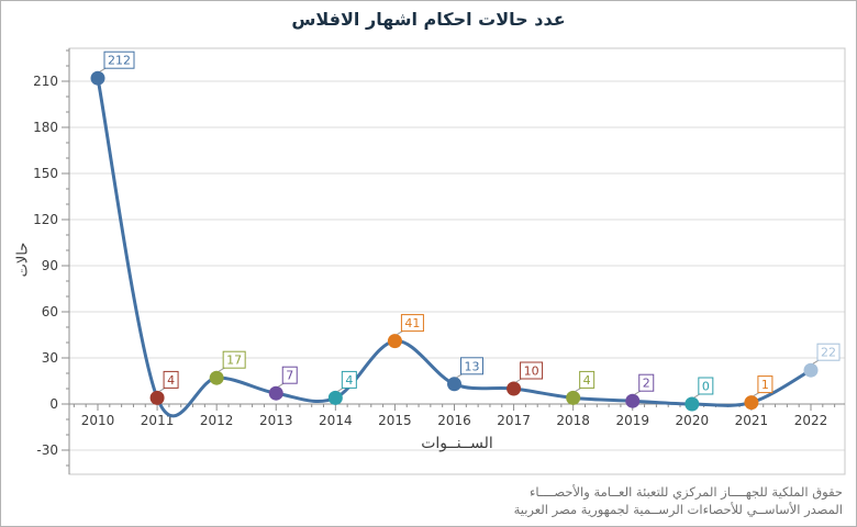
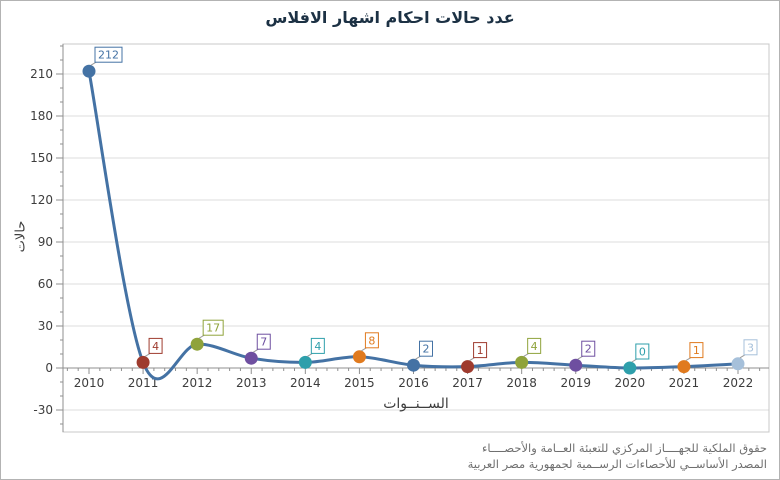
2015: 41 -> 8
2016: 13 -> 2
2017: 10 -> 1
2022: 22 -> 3
